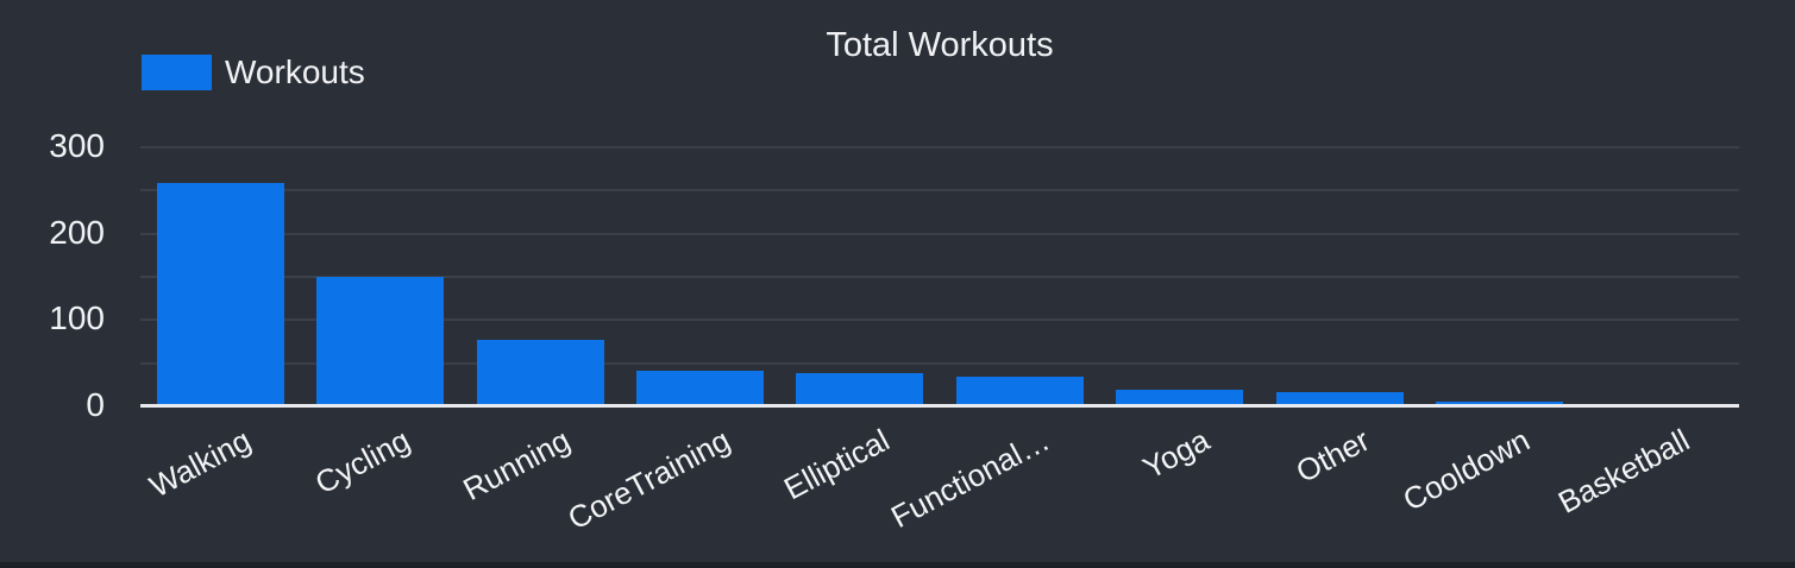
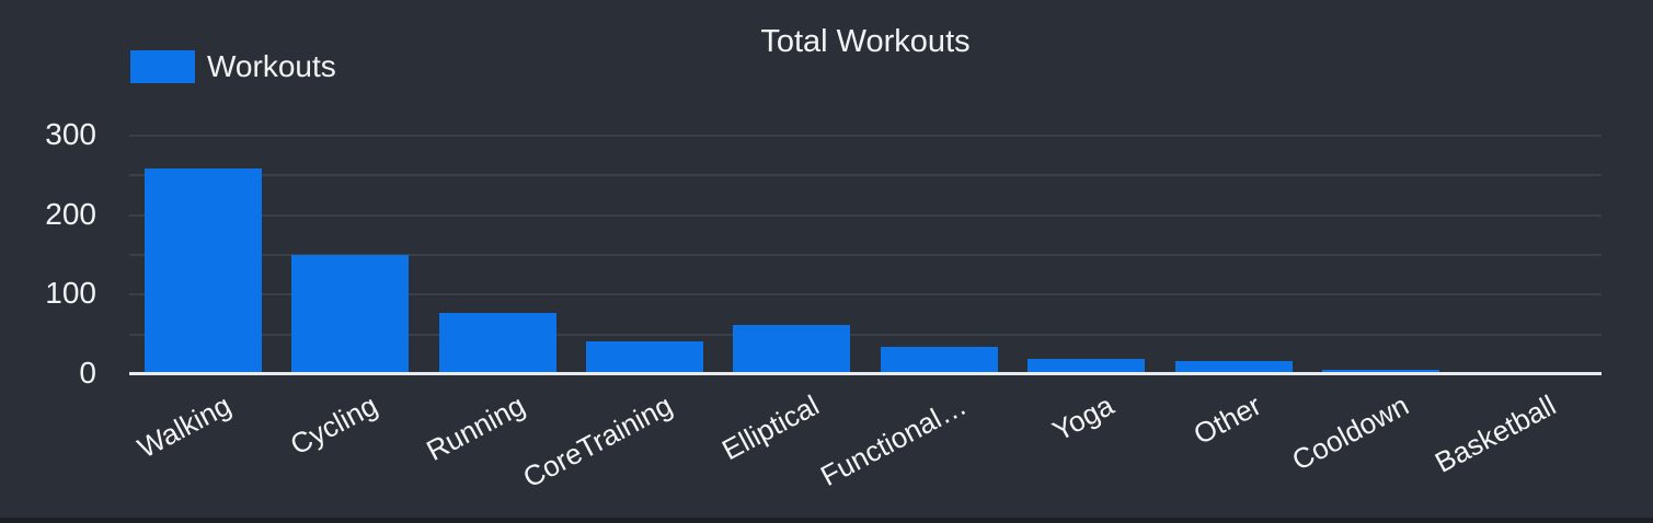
Elliptical: 40 -> 60
